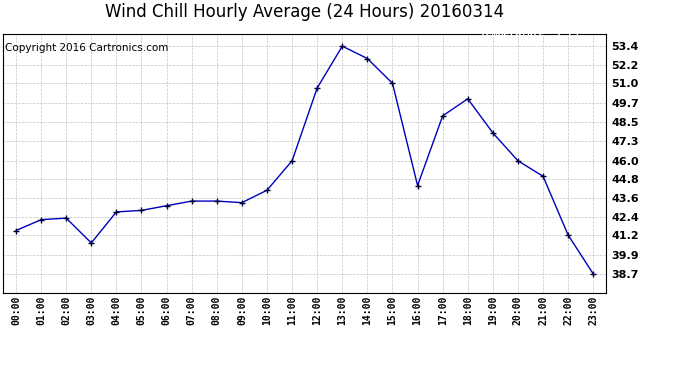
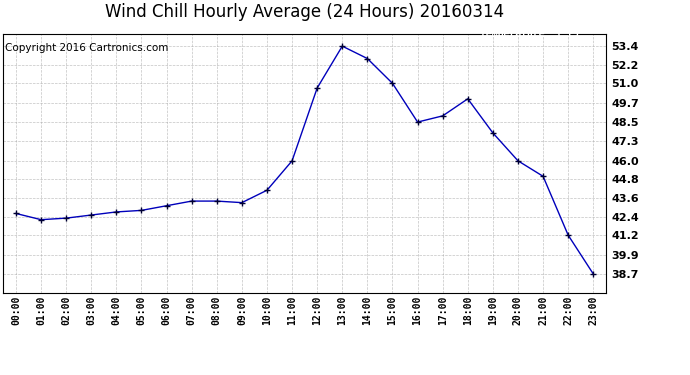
00:00: 41.5 -> 42.6
03:00: 40.7 -> 42.5
16:00: 44.4 -> 48.5
